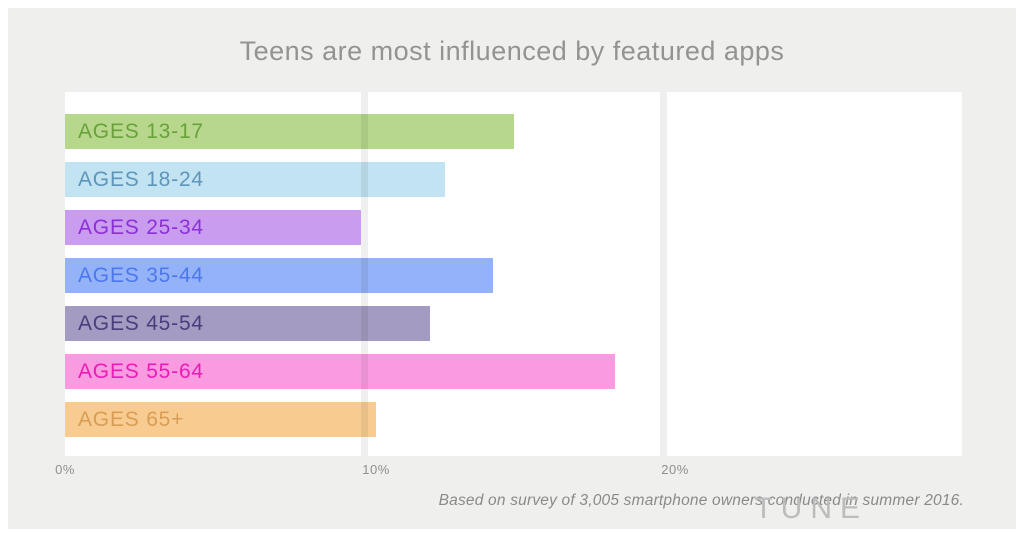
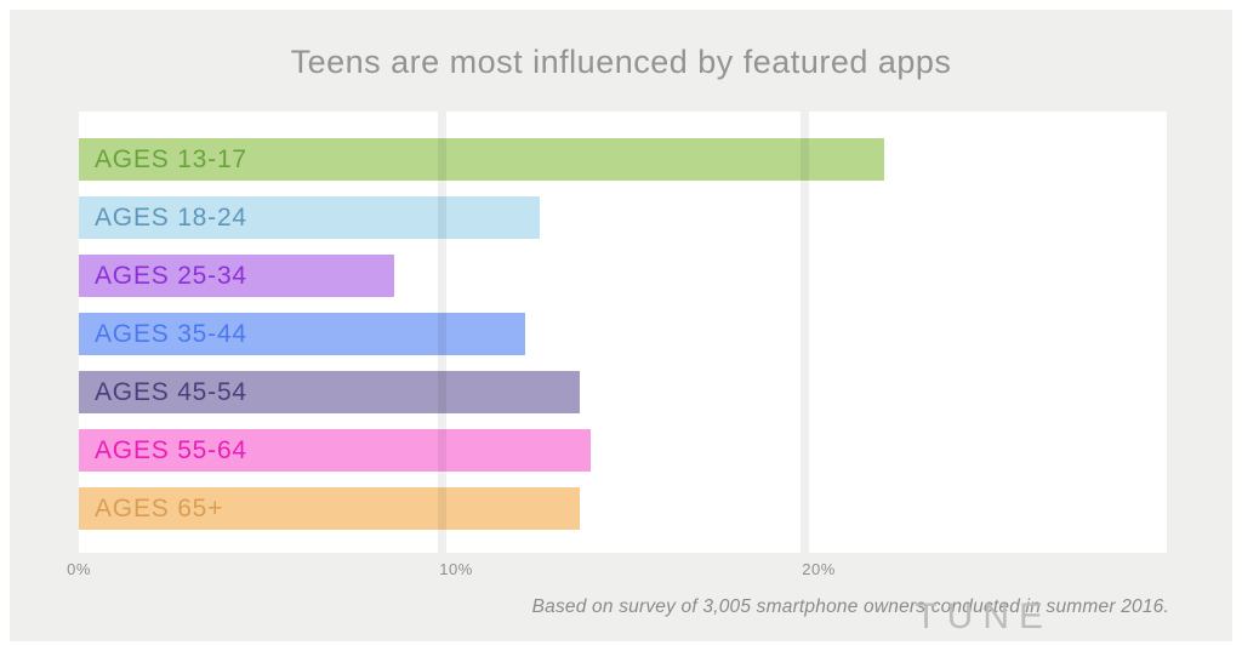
AGES 13-17: 15.0% -> 22.2%
AGES 25-34: 9.9% -> 8.7%
AGES 35-44: 14.3% -> 12.3%
AGES 45-54: 12.2% -> 13.8%
AGES 55-64: 18.4% -> 14.1%
AGES 65+: 10.4% -> 13.8%
